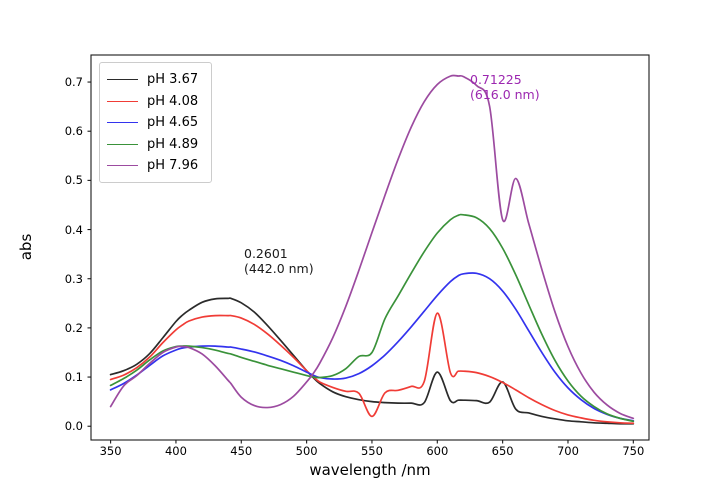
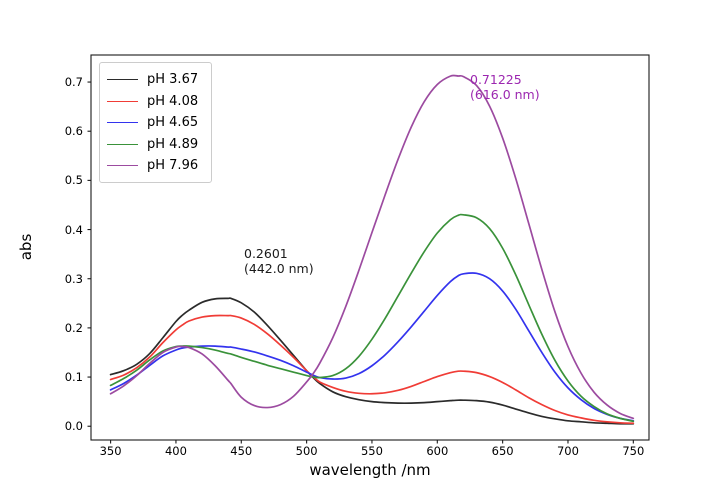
pH 7.96/350: 0.04 -> 0.07
pH 4.08/550: 0.02 -> 0.07
pH 4.89/550: 0.15 -> 0.18
pH 3.67/600: 0.11 -> 0.05
pH 4.08/600: 0.23 -> 0.10
pH 3.67/650: 0.09 -> 0.04
pH 7.96/650: 0.42 -> 0.59
